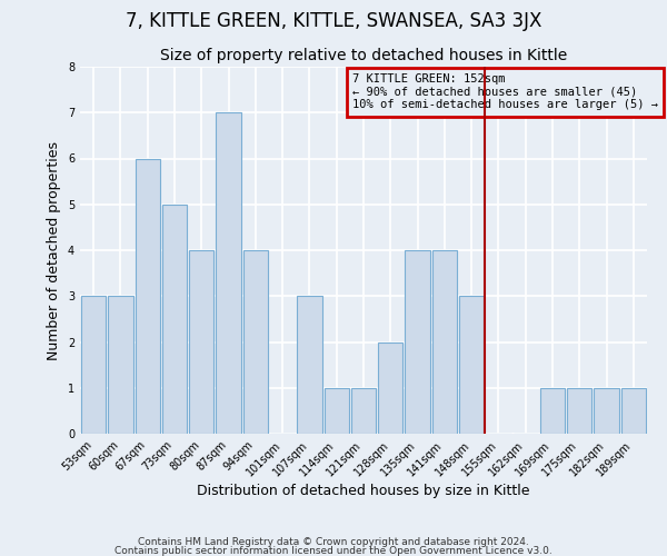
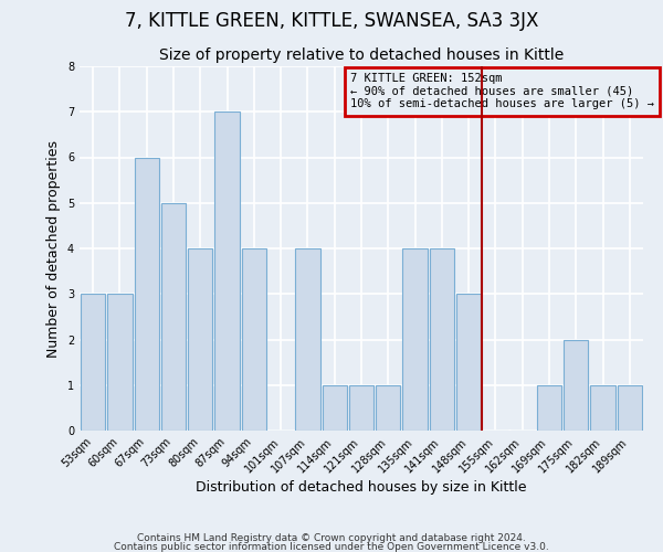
107sqm: 3 -> 4
128sqm: 2 -> 1
175sqm: 1 -> 2
